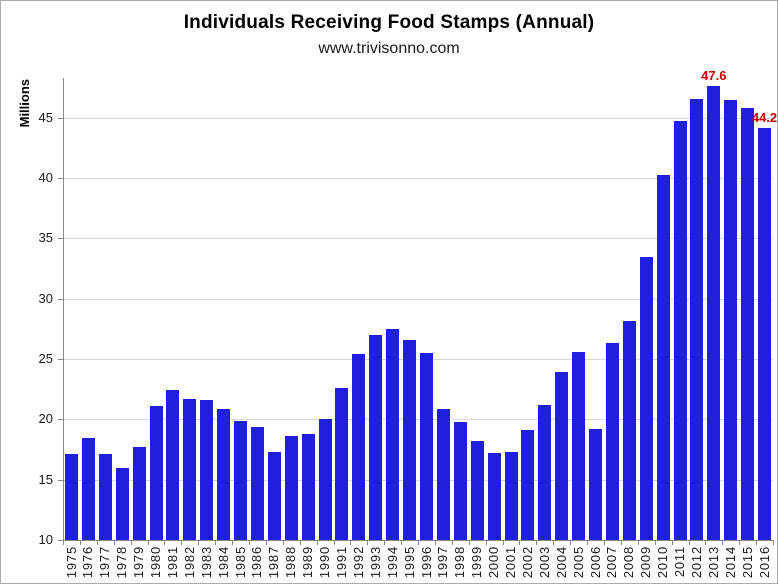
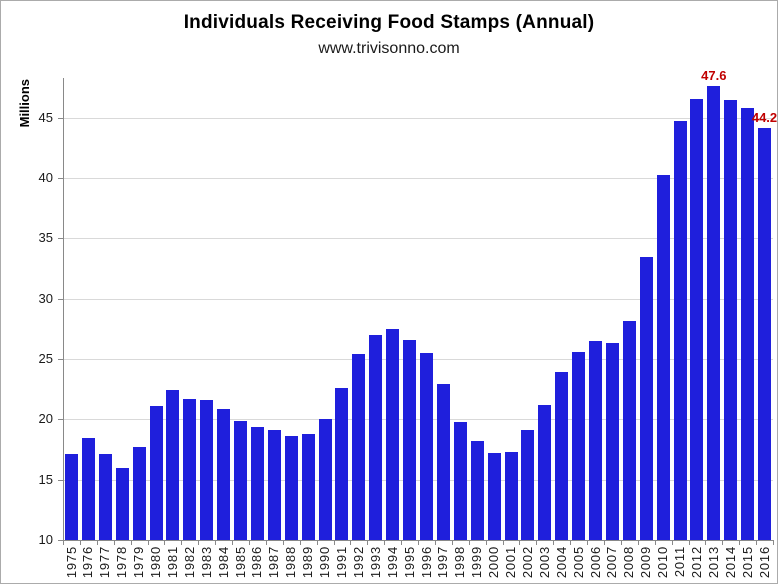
1987: 17.3 -> 19.1
1997: 20.9 -> 22.9
2006: 19.2 -> 26.5
